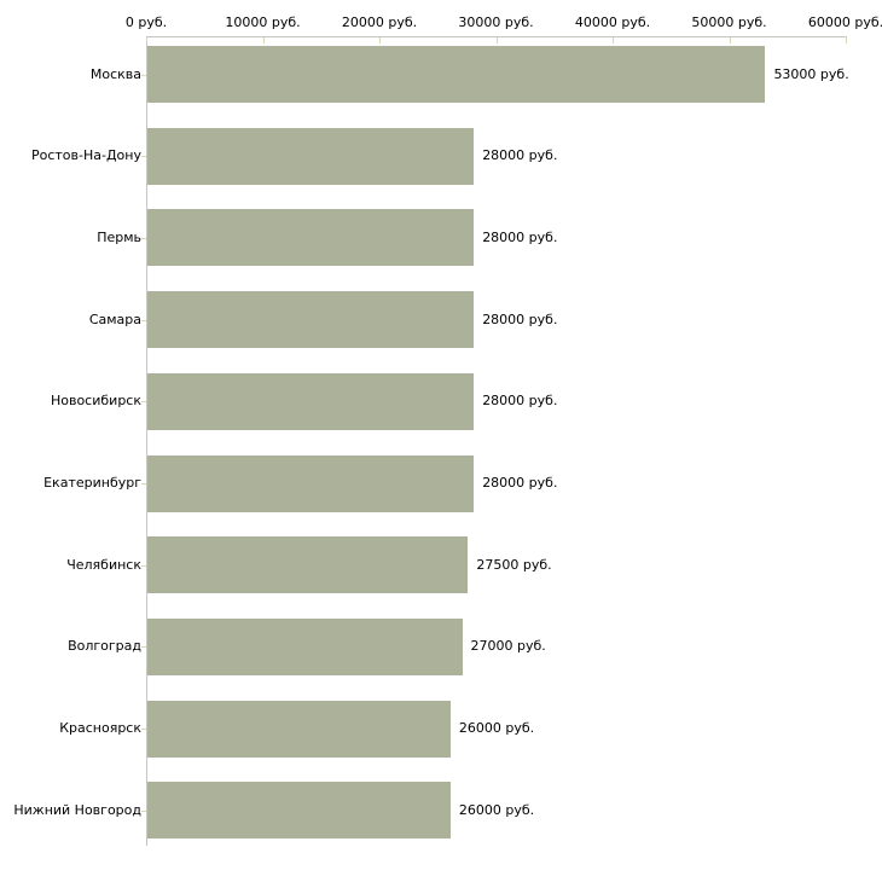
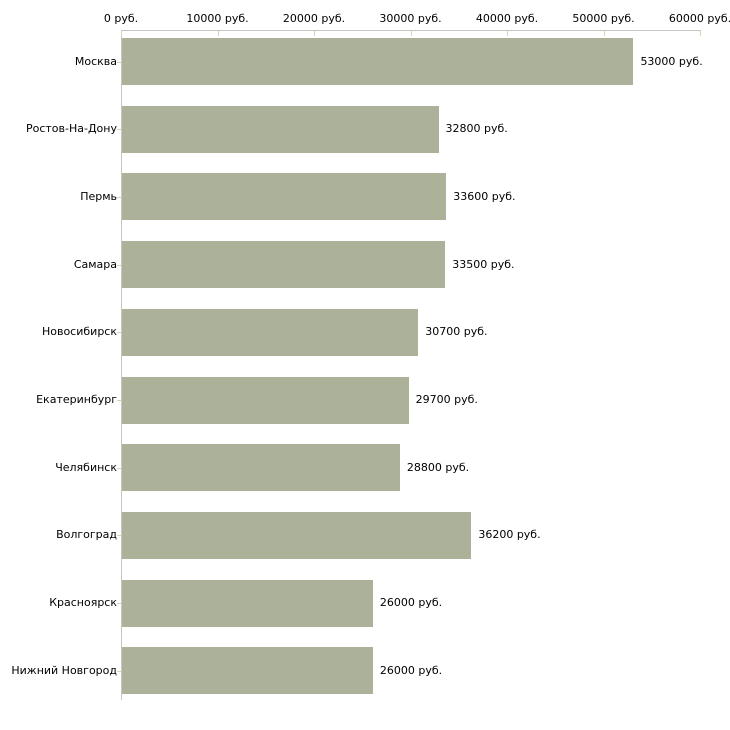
Ростов-На-Дону: 28000 -> 32800
Пермь: 28000 -> 33600
Самара: 28000 -> 33500
Новосибирск: 28000 -> 30700
Екатеринбург: 28000 -> 29700
Челябинск: 27500 -> 28800
Волгоград: 27000 -> 36200
